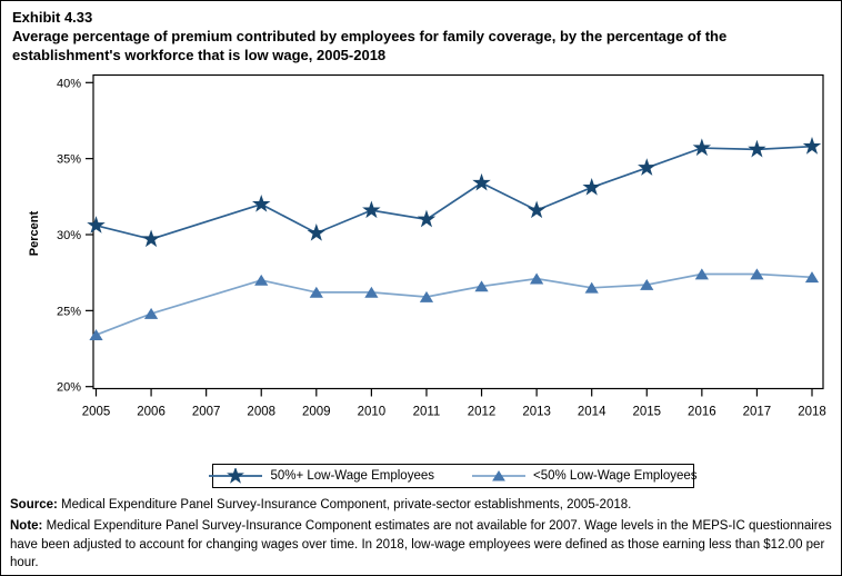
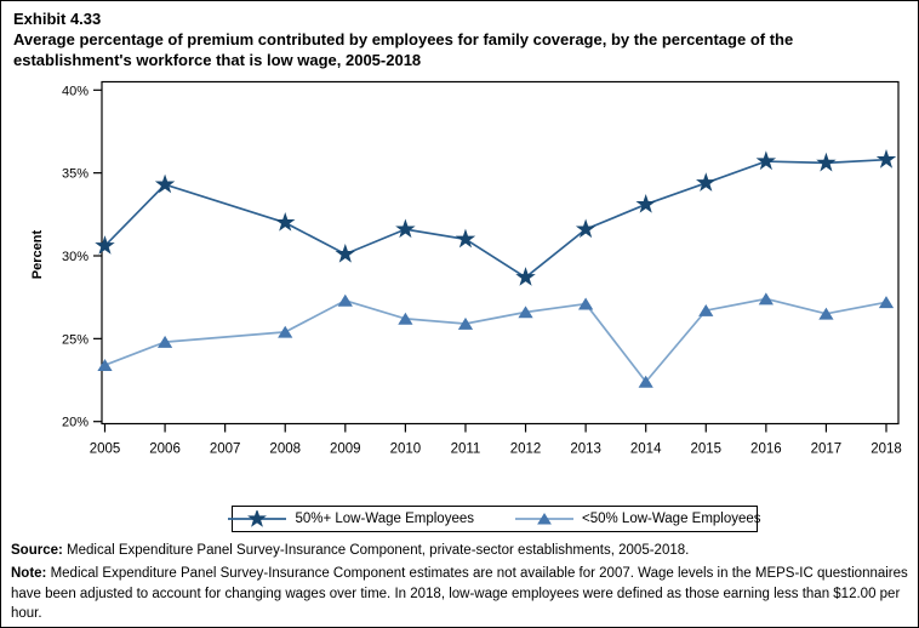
50%+ Low-Wage Employees/2006: 29.7% -> 34.3%
<50% Low-Wage Employees/2008: 27.0% -> 25.4%
<50% Low-Wage Employees/2009: 26.2% -> 27.3%
50%+ Low-Wage Employees/2012: 33.4% -> 28.7%
<50% Low-Wage Employees/2014: 26.5% -> 22.4%
<50% Low-Wage Employees/2017: 27.4% -> 26.5%
